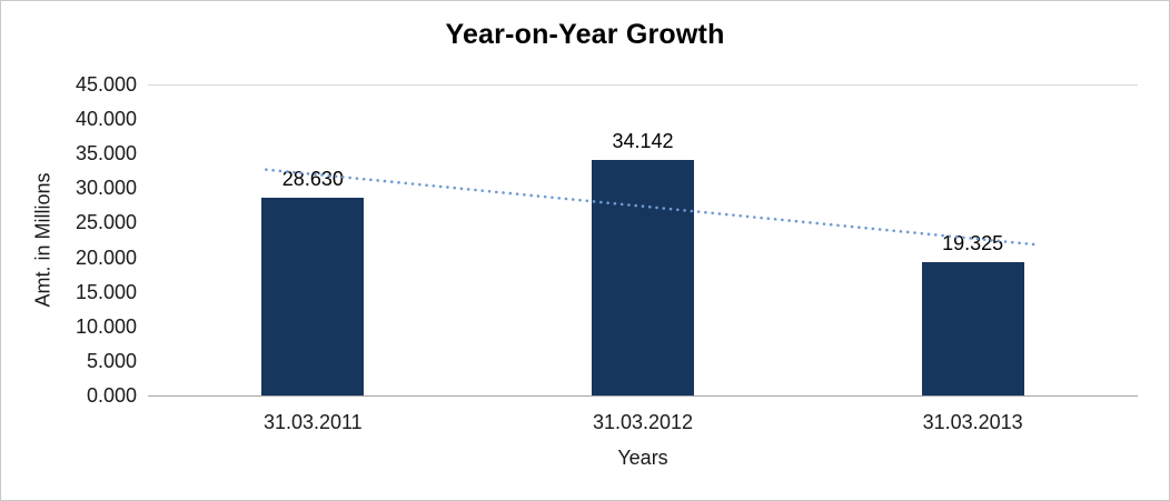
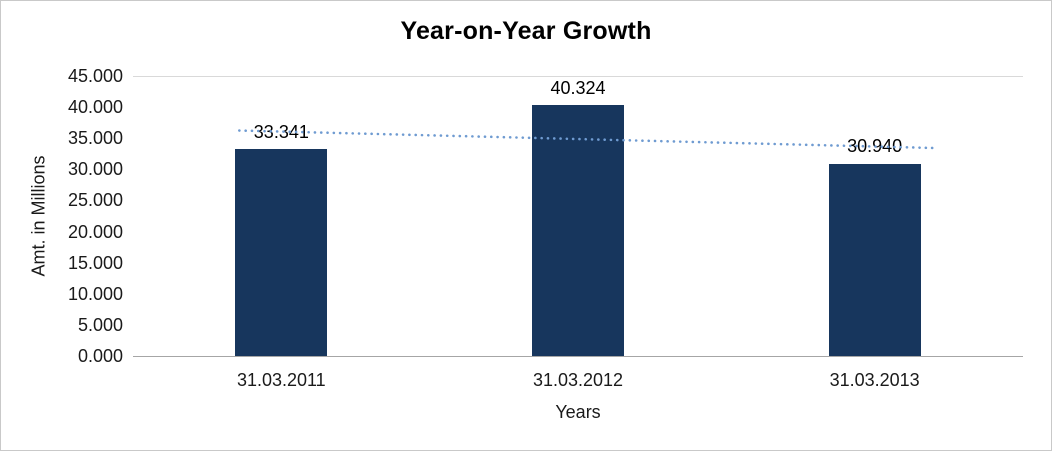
31.03.2011: 28.630 -> 33.341
31.03.2012: 34.142 -> 40.324
31.03.2013: 19.325 -> 30.940
